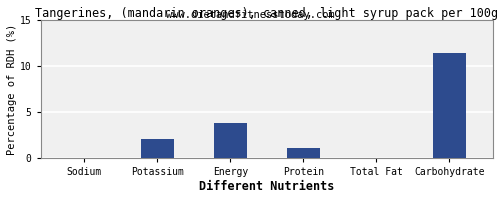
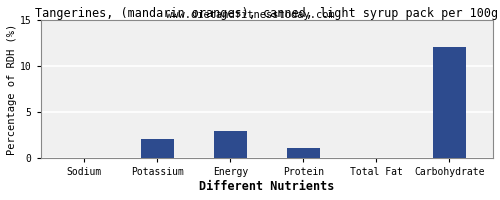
Energy: 3.8 -> 3.0
Carbohydrate: 11.4 -> 12.1
